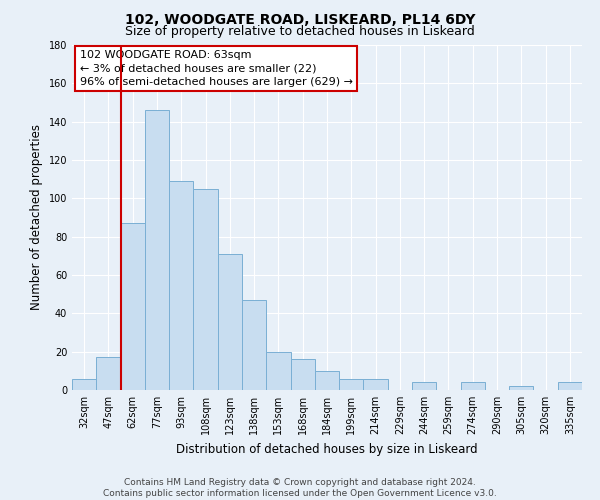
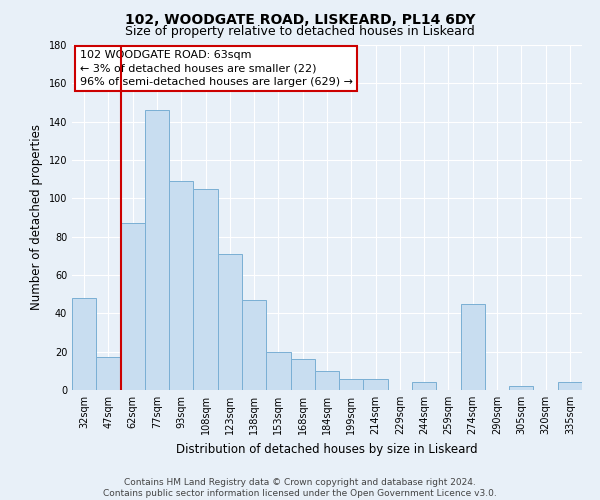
32sqm: 6 -> 48
274sqm: 4 -> 45
